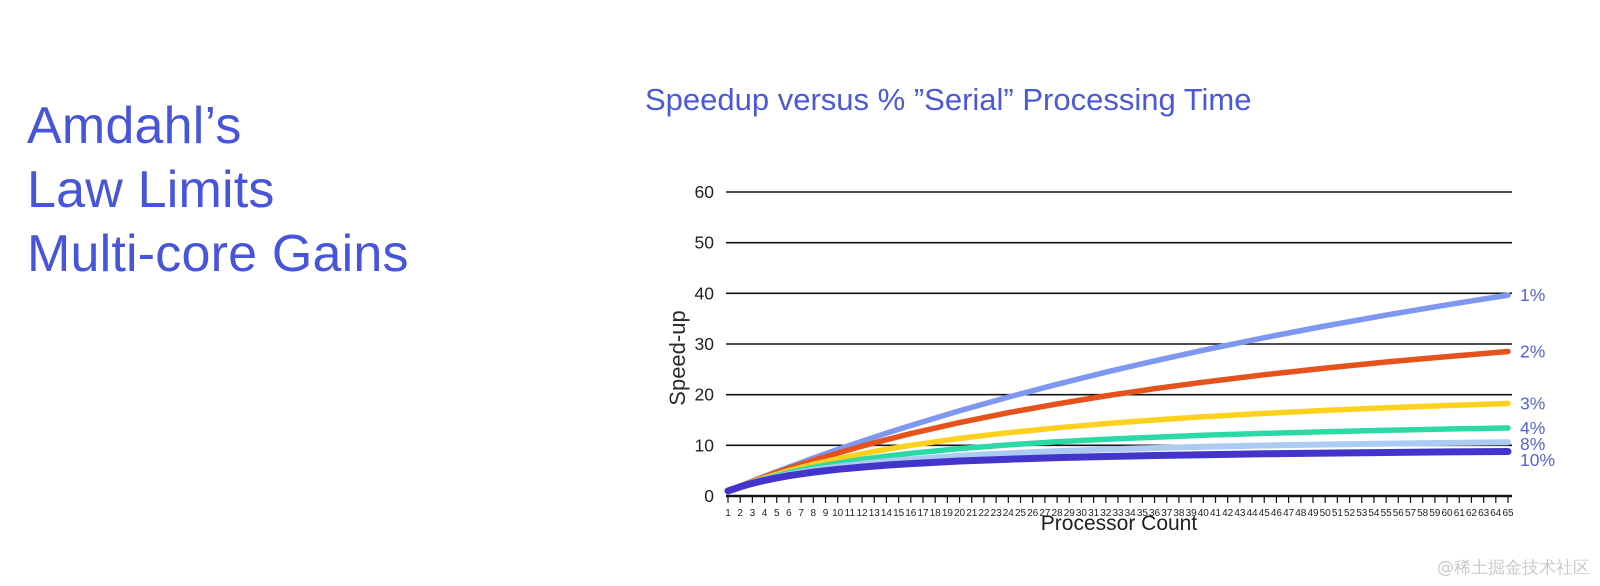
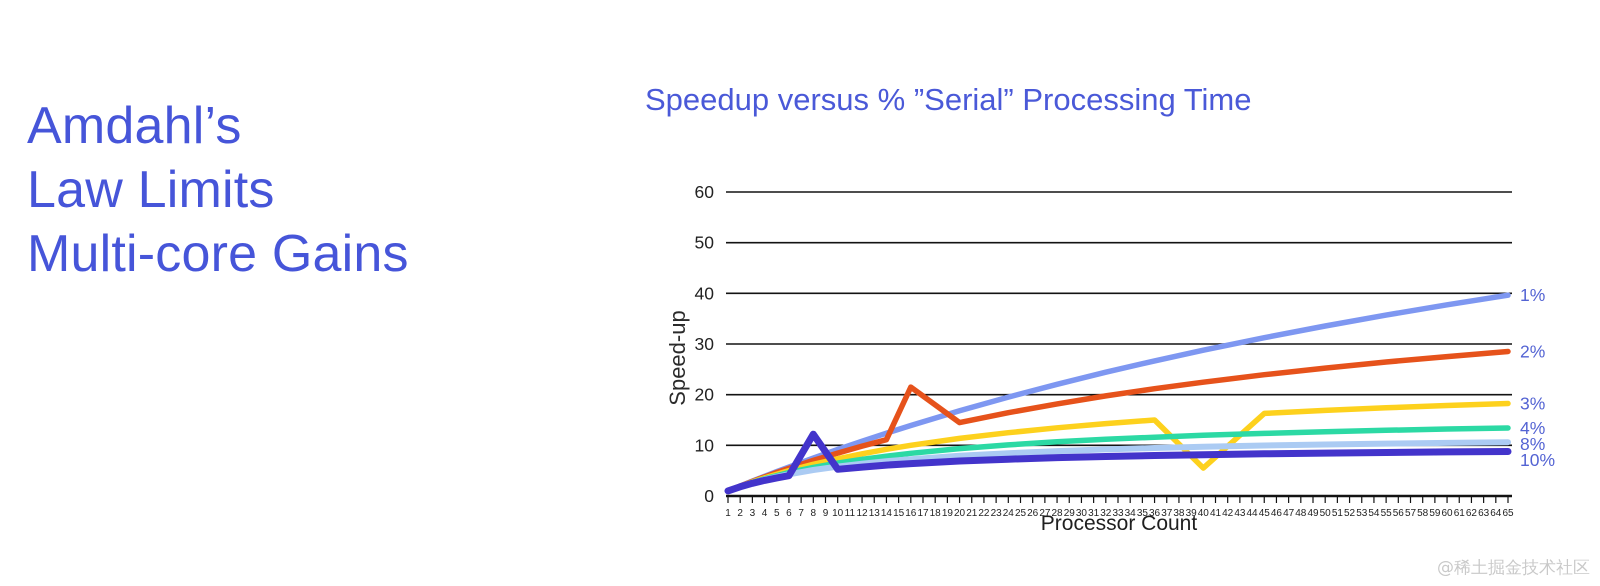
10%/8: 4.7 -> 12.2
2%/16: 12.3 -> 21.5
3%/40: 15.6 -> 5.5
